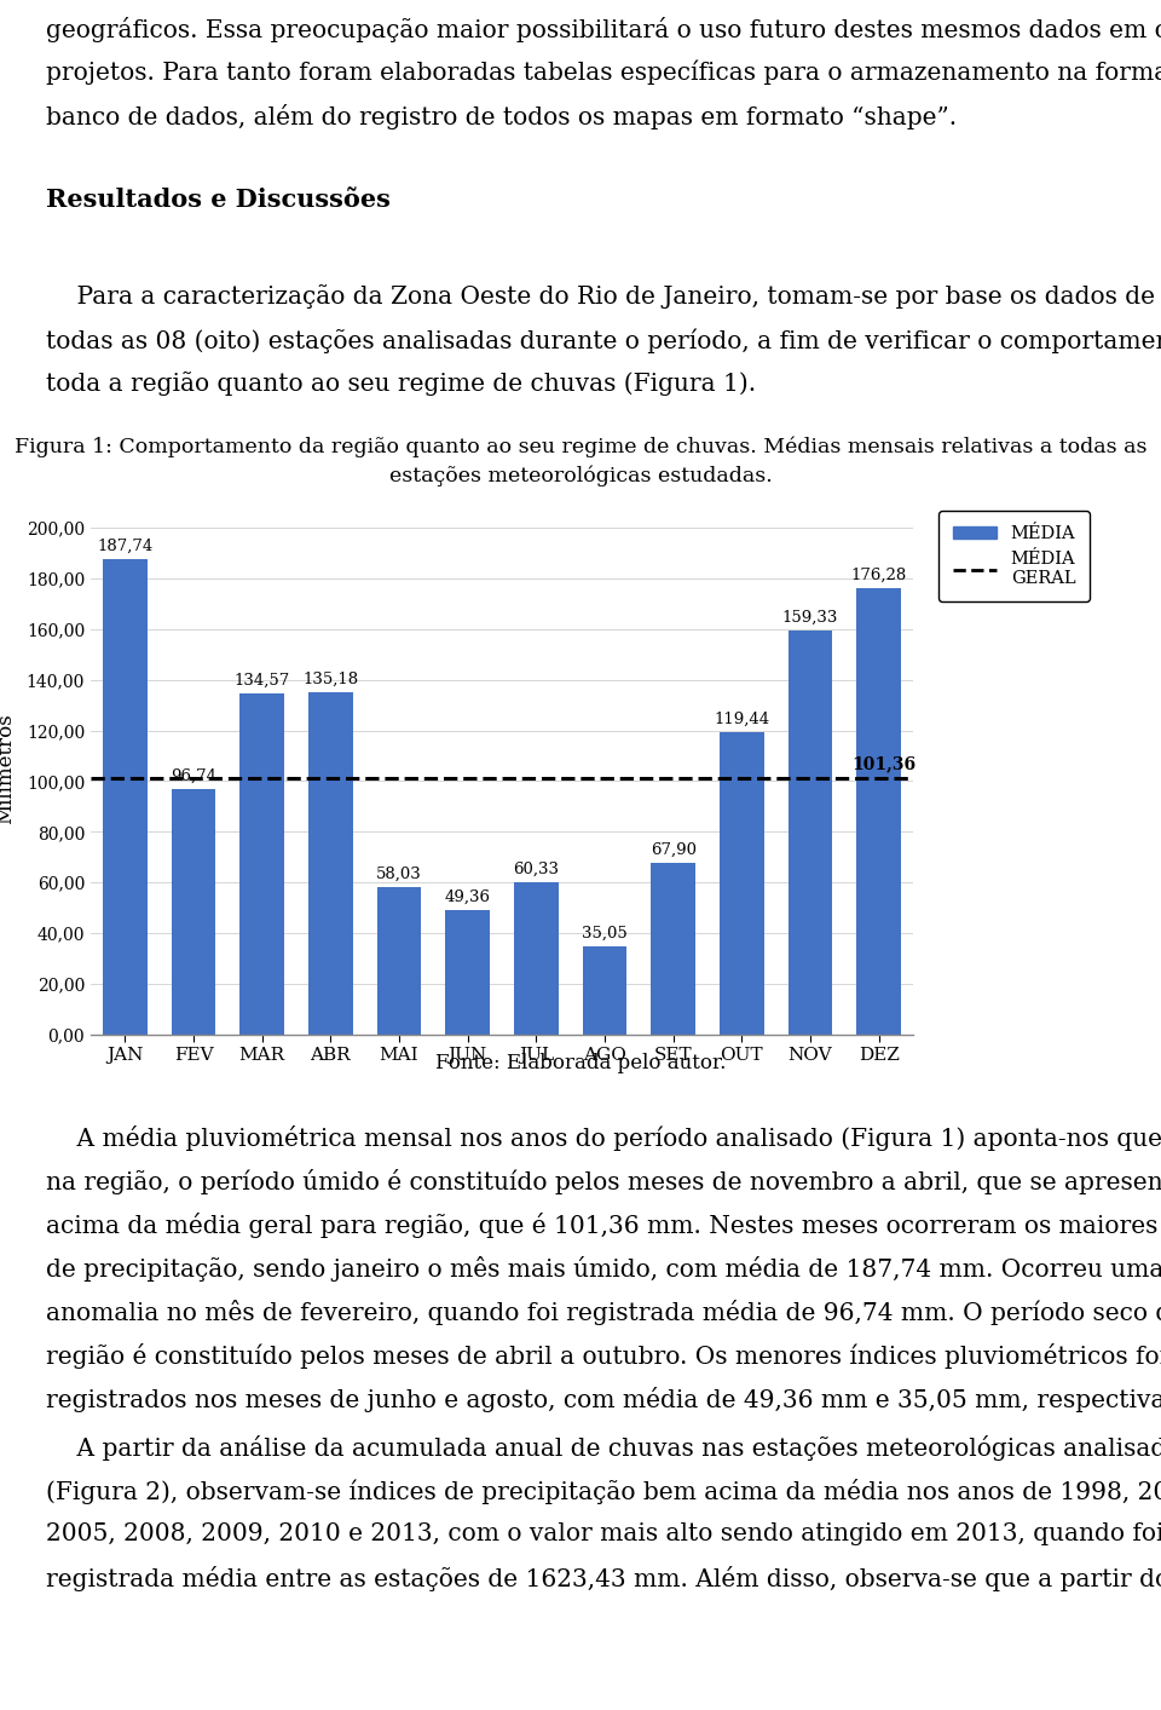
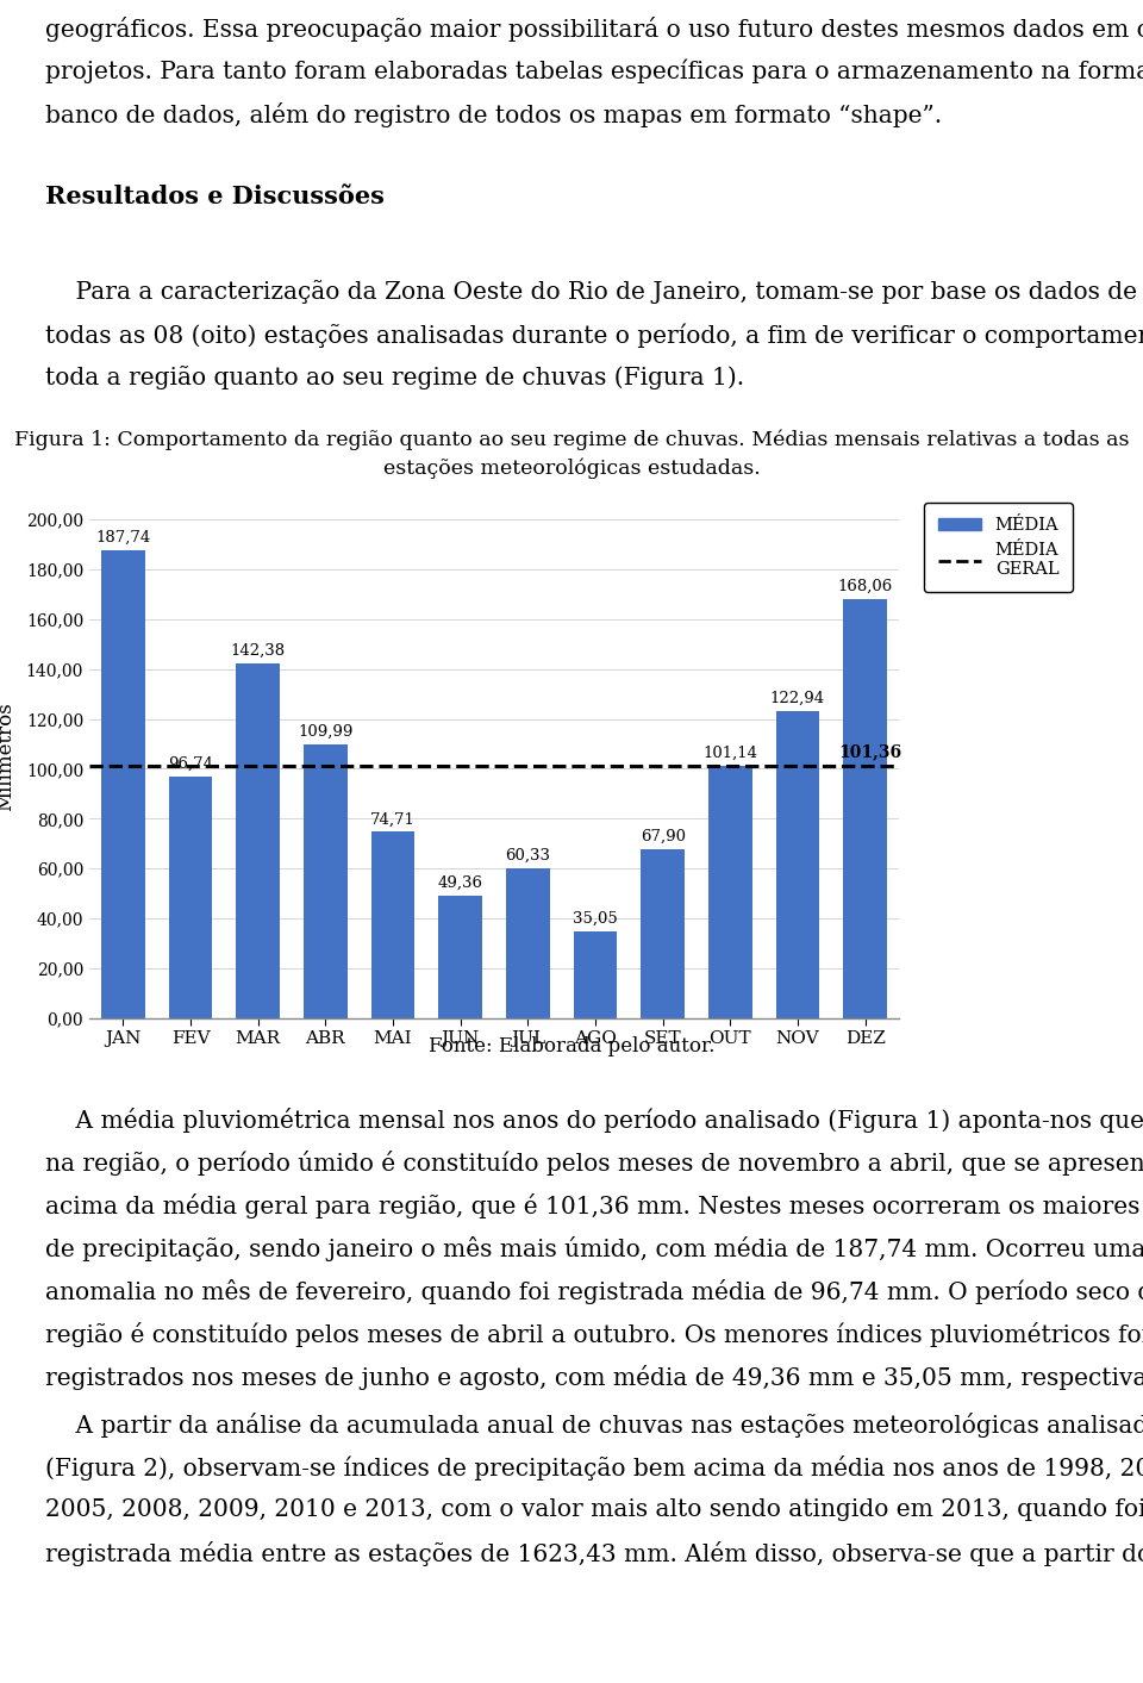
MAR: 134,57 -> 142,38
ABR: 135,18 -> 109,99
MAI: 58,03 -> 74,71
OUT: 119,44 -> 101,14
NOV: 159,33 -> 122,94
DEZ: 176,28 -> 168,06
